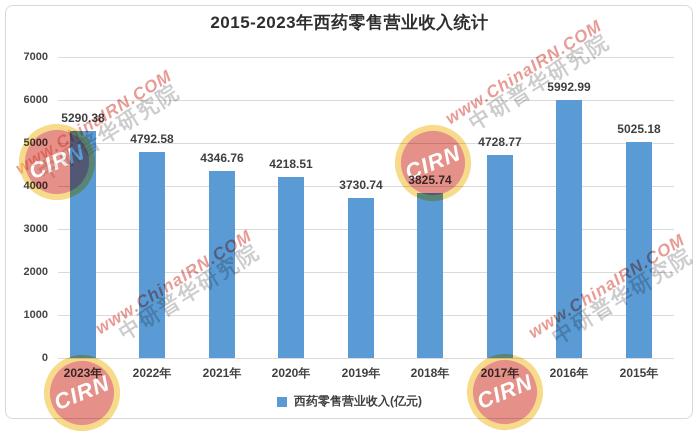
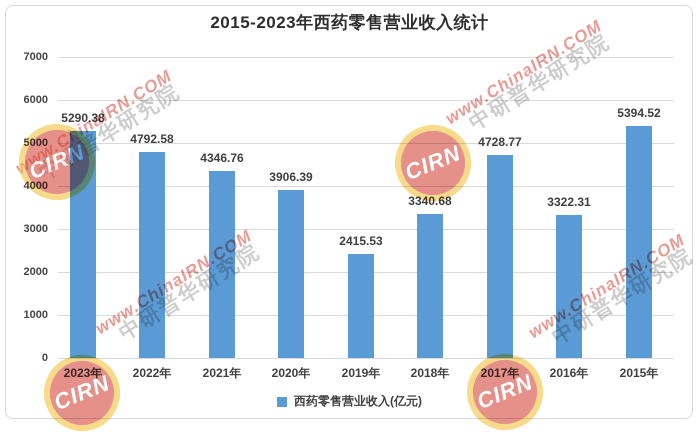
2020年: 4218.51 -> 3906.39
2019年: 3730.74 -> 2415.53
2018年: 3825.74 -> 3340.68
2016年: 5992.99 -> 3322.31
2015年: 5025.18 -> 5394.52
